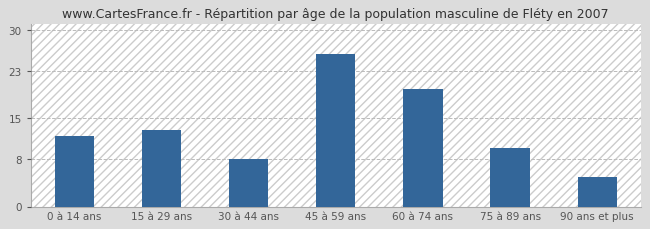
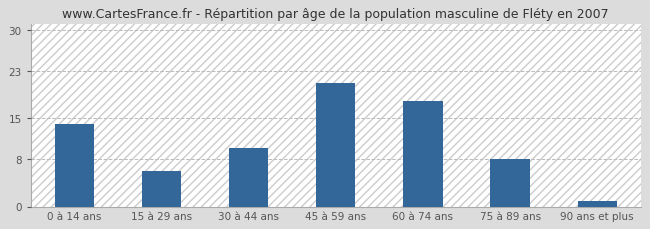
0 à 14 ans: 12 -> 14
15 à 29 ans: 13 -> 6
30 à 44 ans: 8 -> 10
45 à 59 ans: 26 -> 21
60 à 74 ans: 20 -> 18
75 à 89 ans: 10 -> 8
90 ans et plus: 5 -> 1
